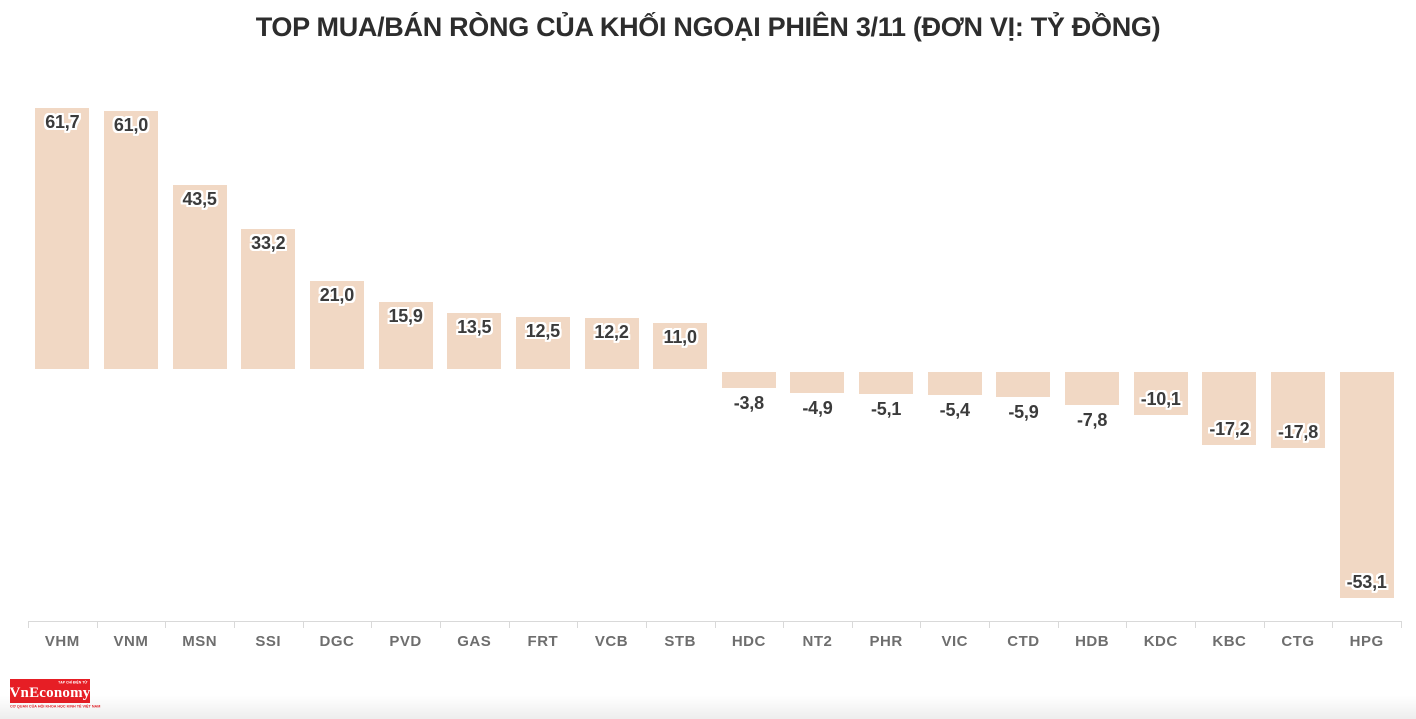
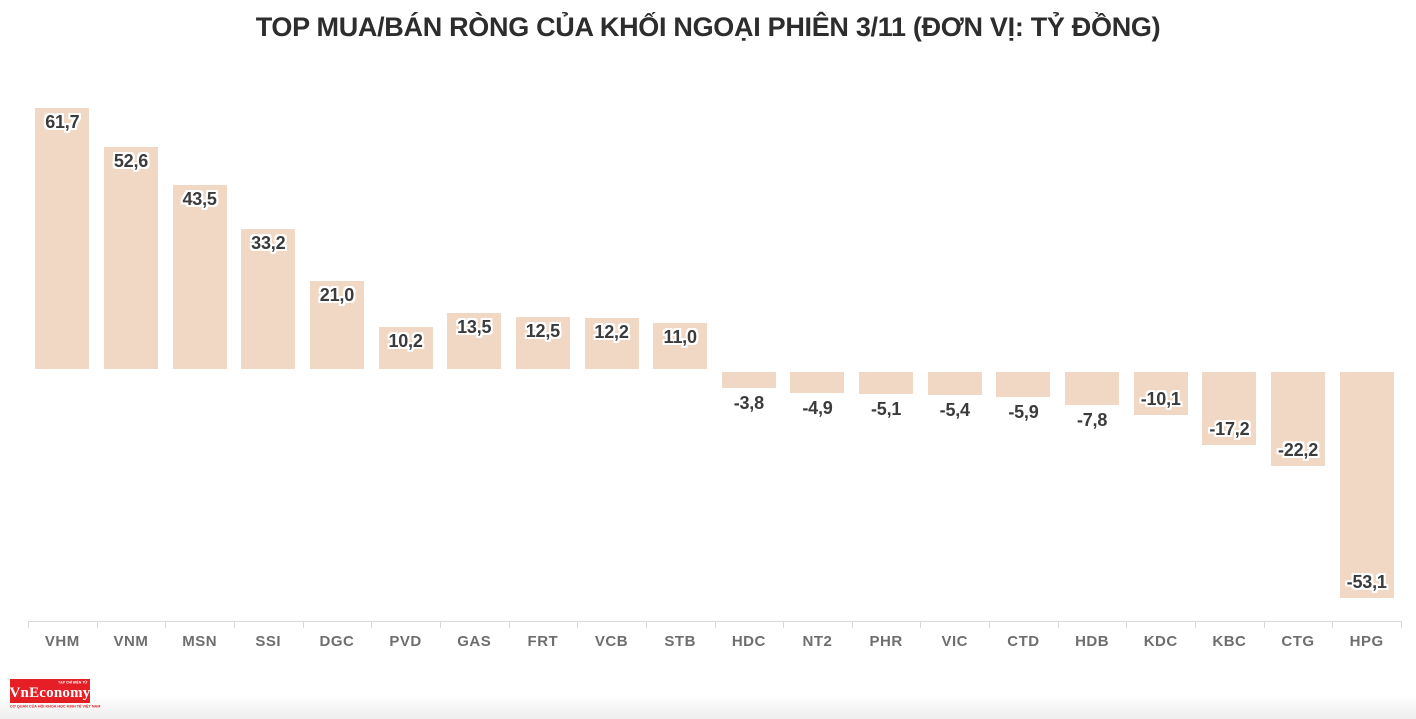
VNM: 61,0 -> 52,6
PVD: 15,9 -> 10,2
CTG: -17,8 -> -22,2
